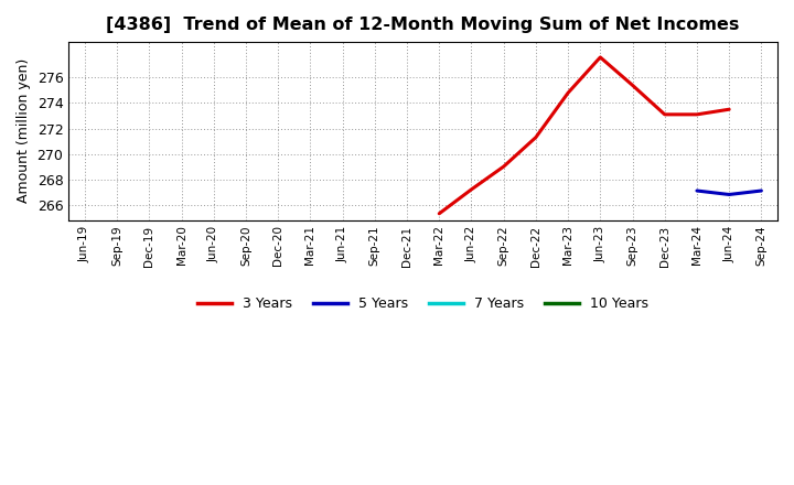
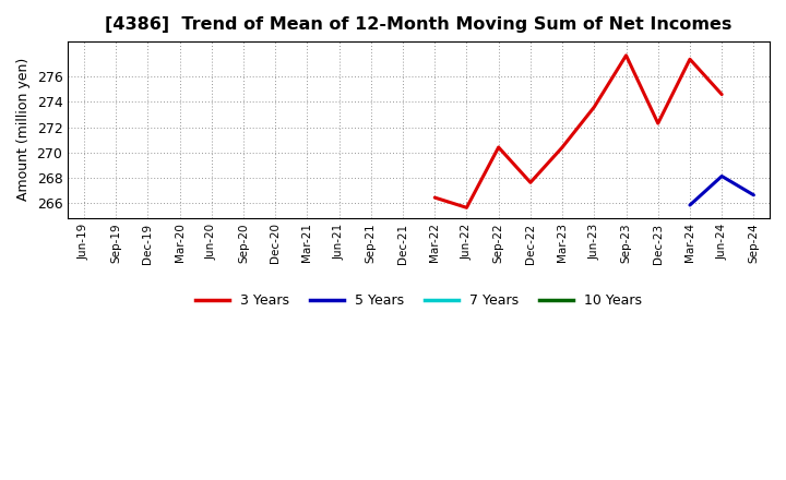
3 Years/Mar-22: 265.3 -> 266.4
3 Years/Jun-22: 267.2 -> 265.6
3 Years/Sep-22: 269.0 -> 270.4
3 Years/Dec-22: 271.3 -> 267.6
3 Years/Mar-23: 274.8 -> 270.4
3 Years/Jun-23: 277.6 -> 273.6
3 Years/Sep-23: 275.4 -> 277.7
3 Years/Dec-23: 273.1 -> 272.3
3 Years/Mar-24: 273.1 -> 277.4
5 Years/Mar-24: 267.1 -> 265.8
3 Years/Jun-24: 273.5 -> 274.6
5 Years/Jun-24: 266.8 -> 268.1
5 Years/Sep-24: 267.1 -> 266.6
